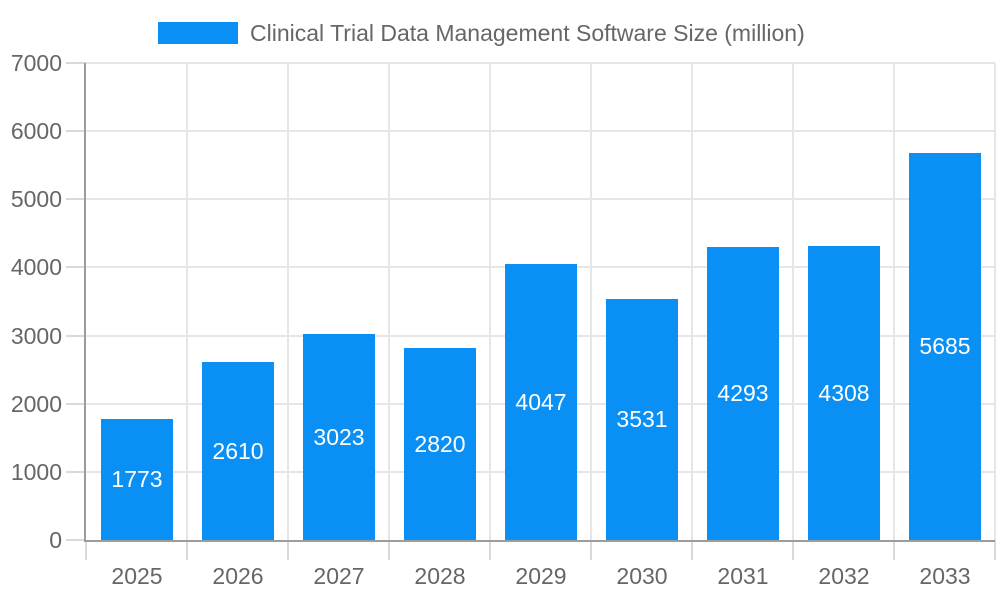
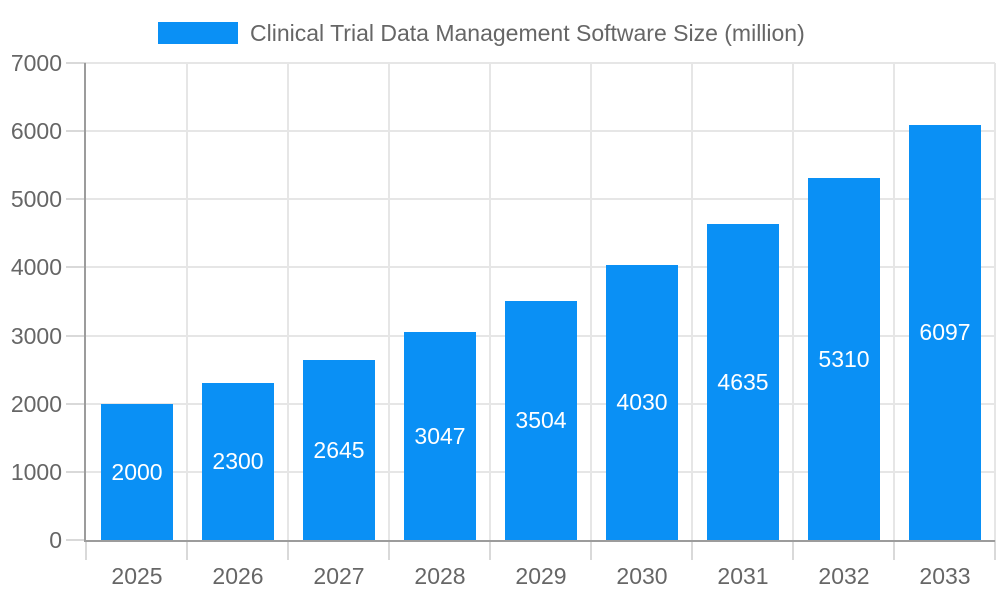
2025: 1773 -> 2000
2026: 2610 -> 2300
2027: 3023 -> 2645
2028: 2820 -> 3047
2029: 4047 -> 3504
2030: 3531 -> 4030
2031: 4293 -> 4635
2032: 4308 -> 5310
2033: 5685 -> 6097
